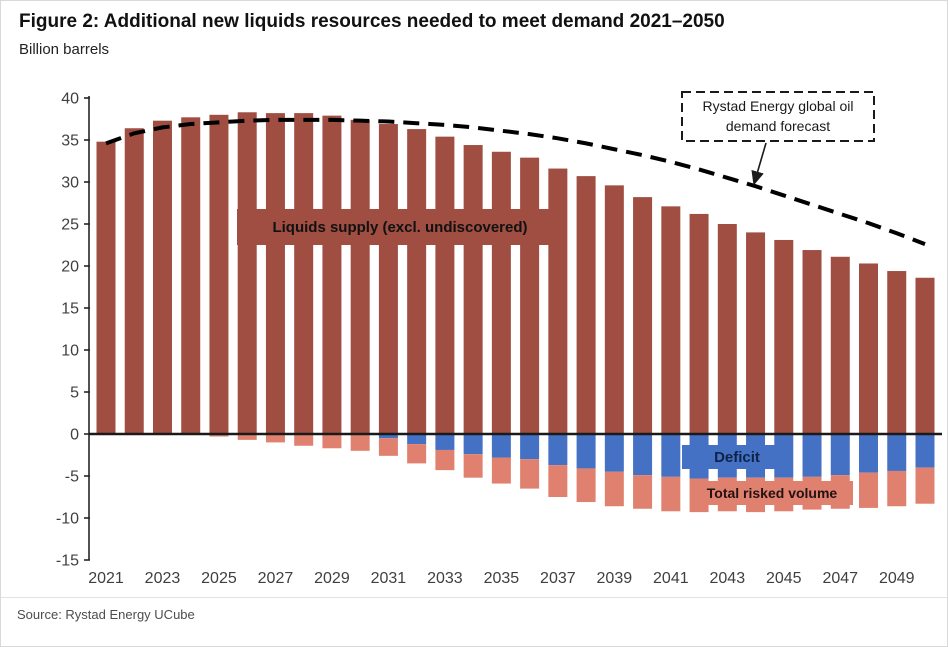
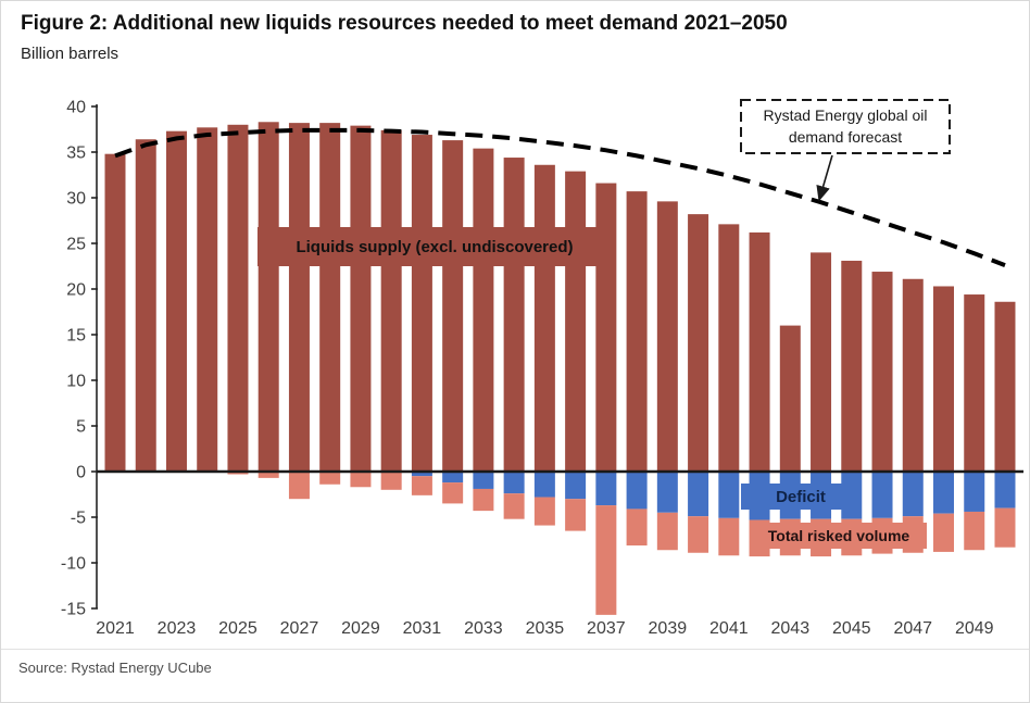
Total risked volume/2027: -1 -> -3
Total risked volume/2037: -4 -> -12
Liquids supply (excl. undiscovered)/2043: 25 -> 16
